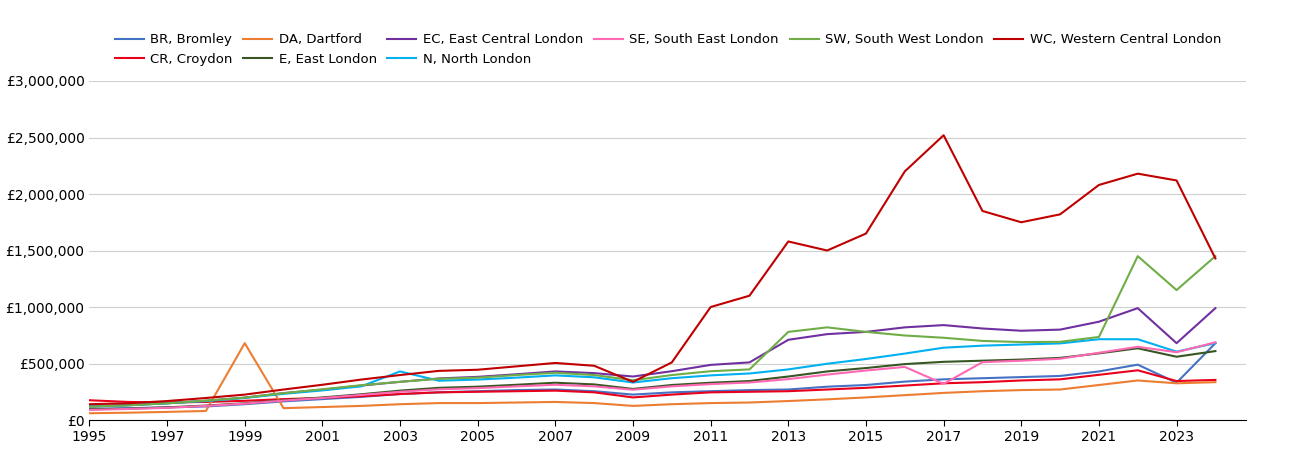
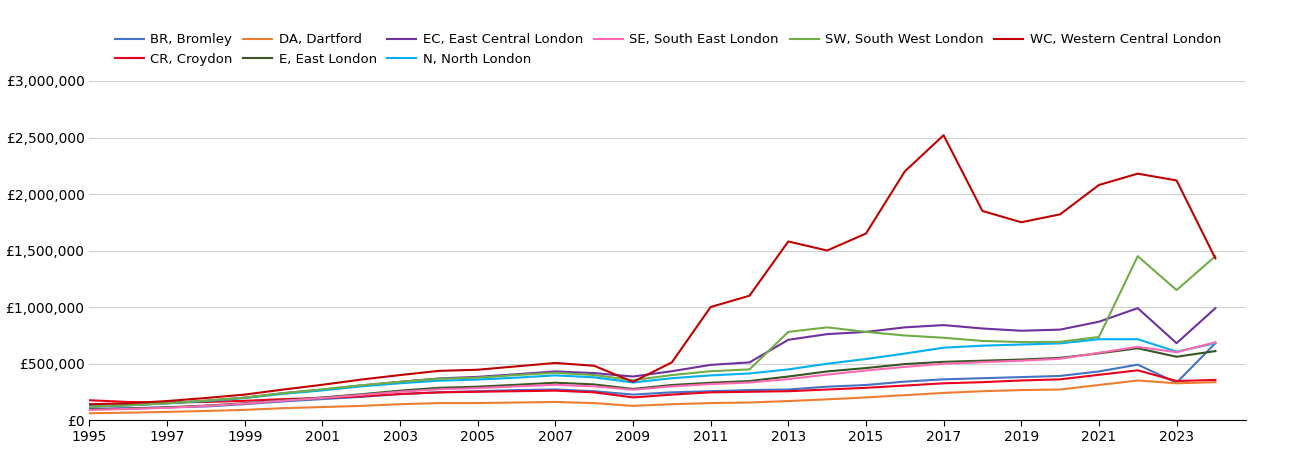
DA, Dartford/1999: £680,000 -> £90,000
N, North London/2003: £430,000 -> £320,000
SE, South East London/2017: £320,000 -> £500,000
